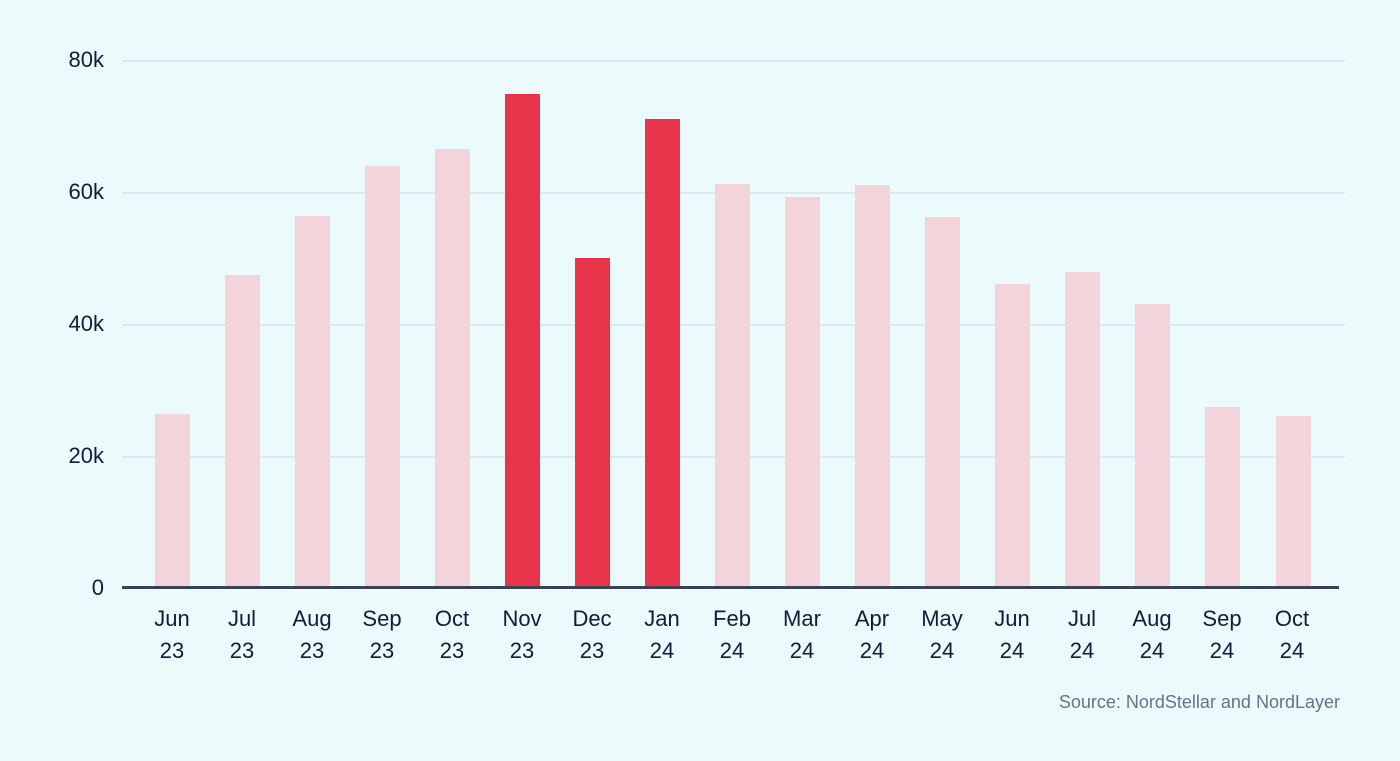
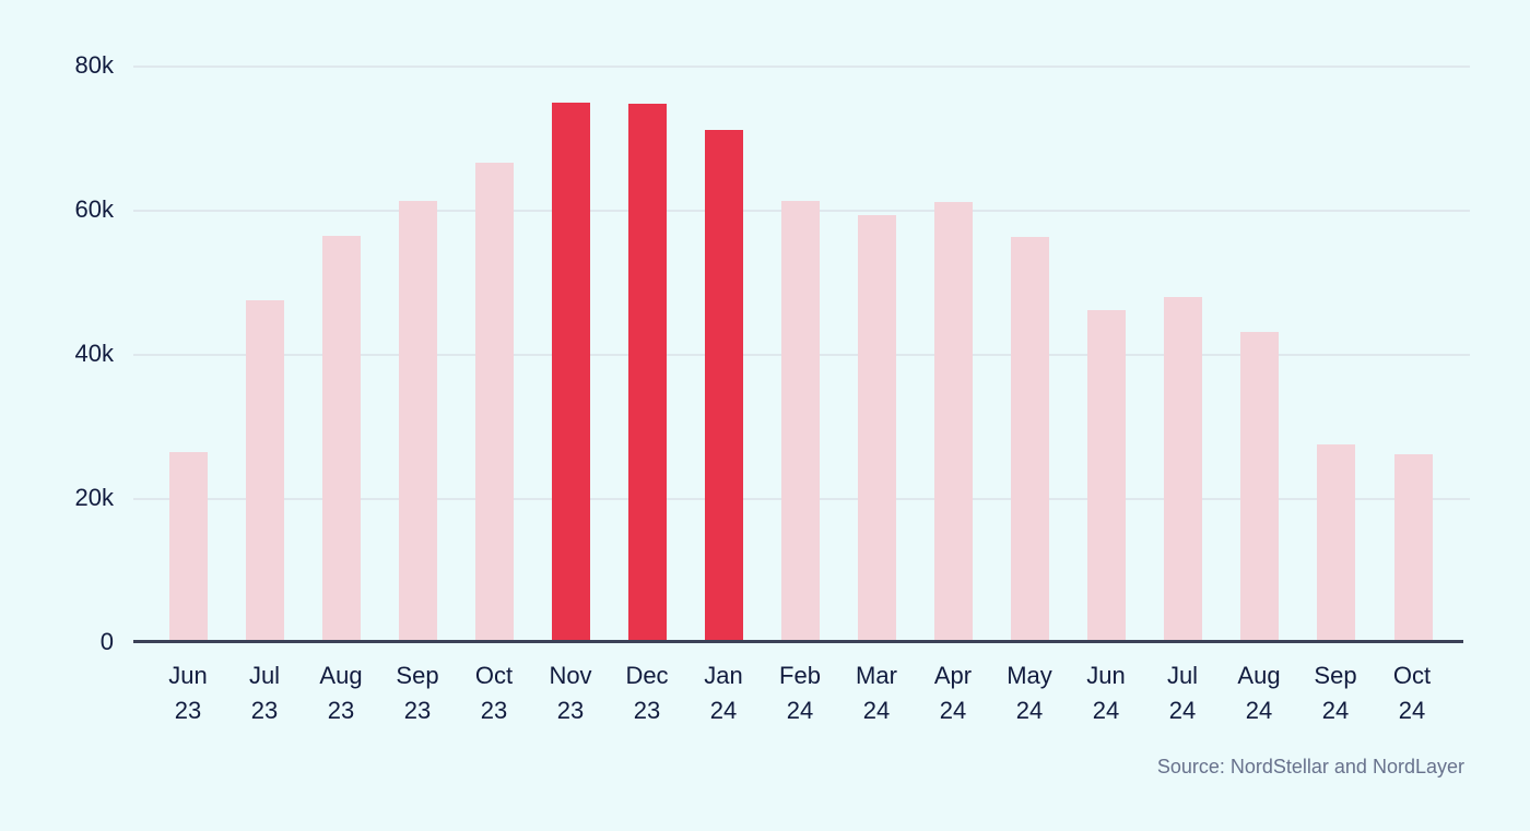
Sep 23: 64k -> 61k
Dec 23: 50k -> 75k
